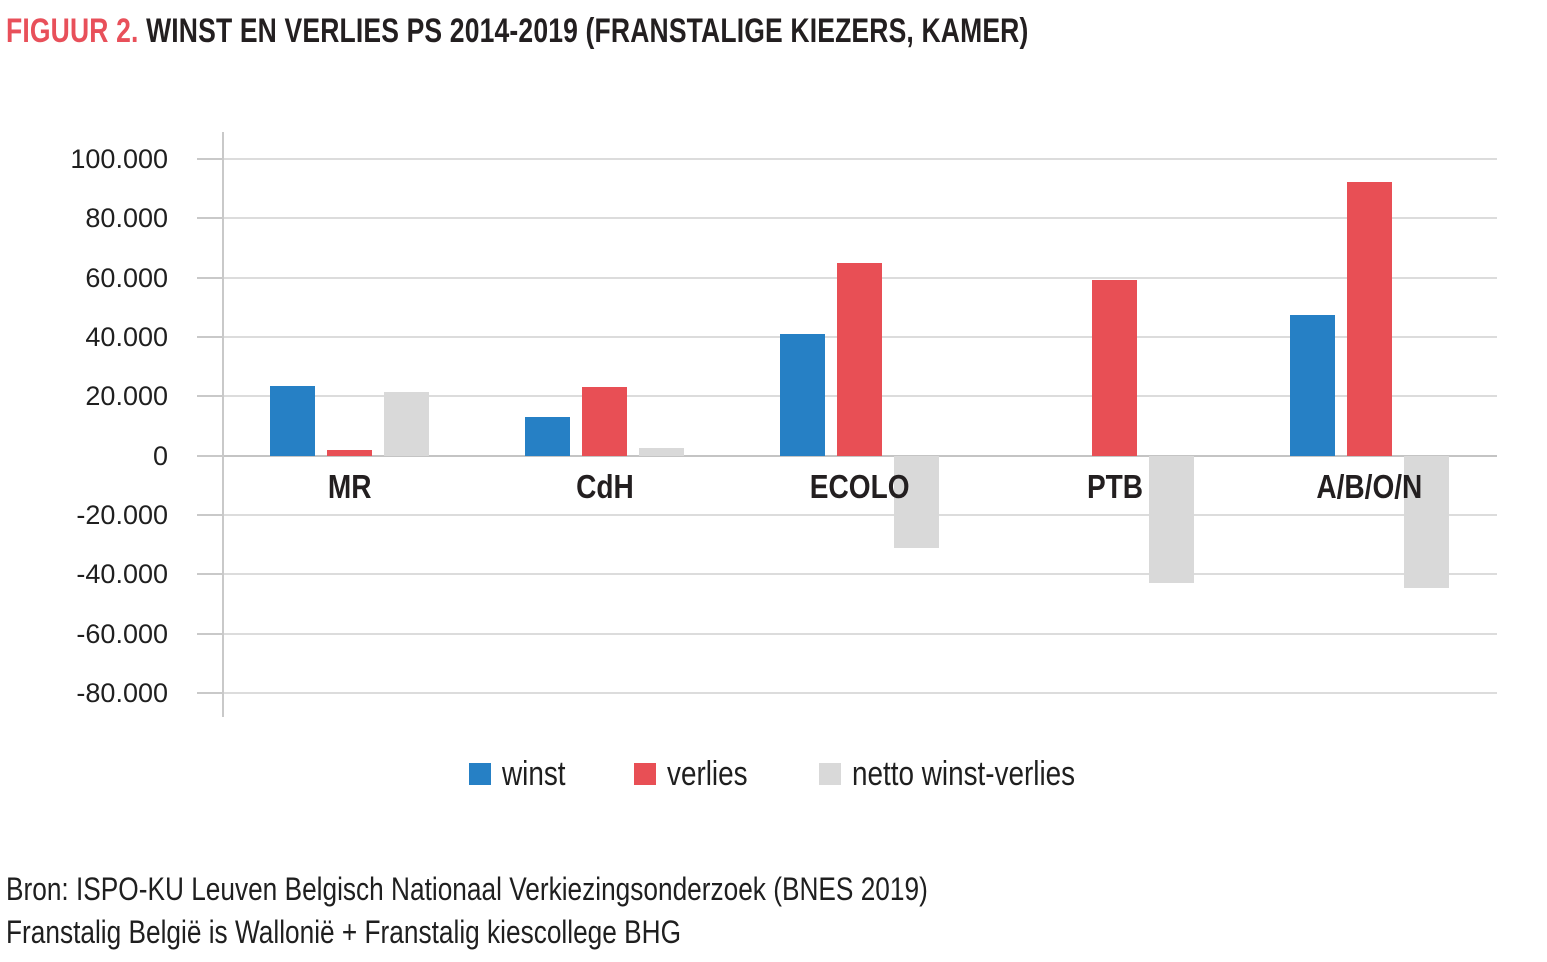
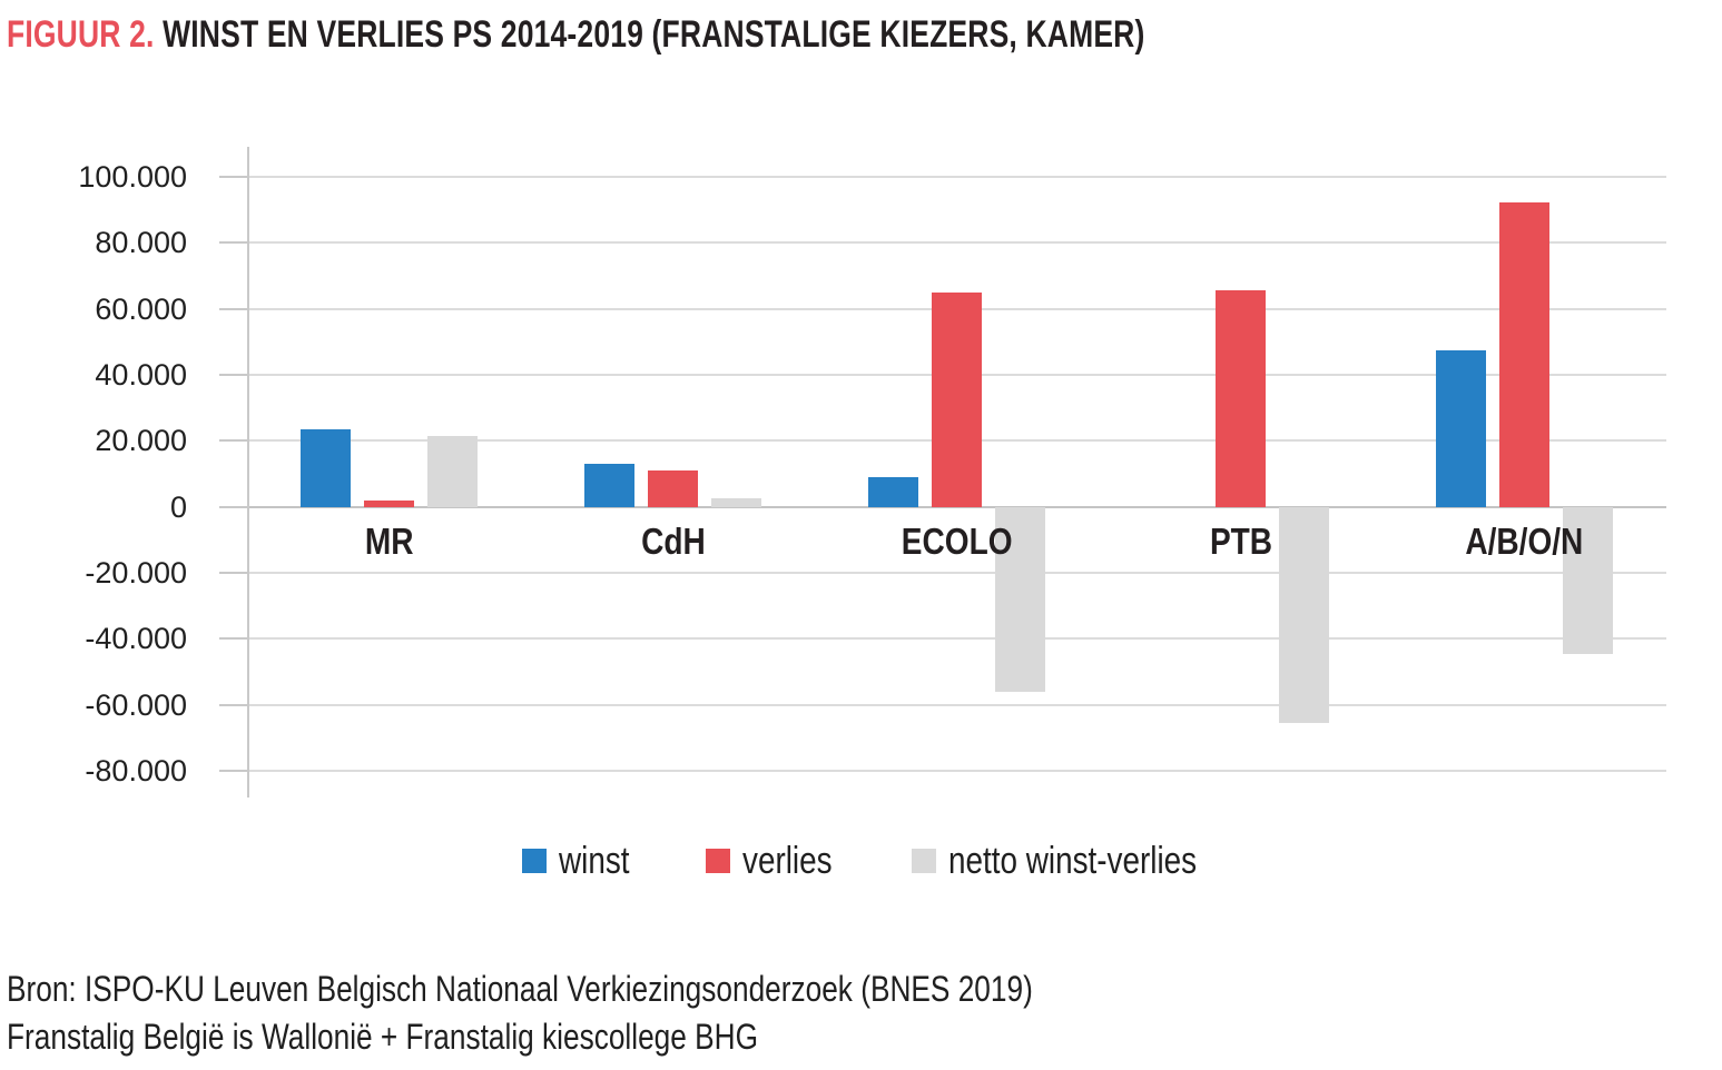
verlies/CdH: 23000 -> 11000
winst/ECOLO: 41000 -> 9000
netto winst-verlies/ECOLO: -31000 -> -56000
verlies/PTB: 59000 -> 66000
netto winst-verlies/PTB: -43000 -> -66000
